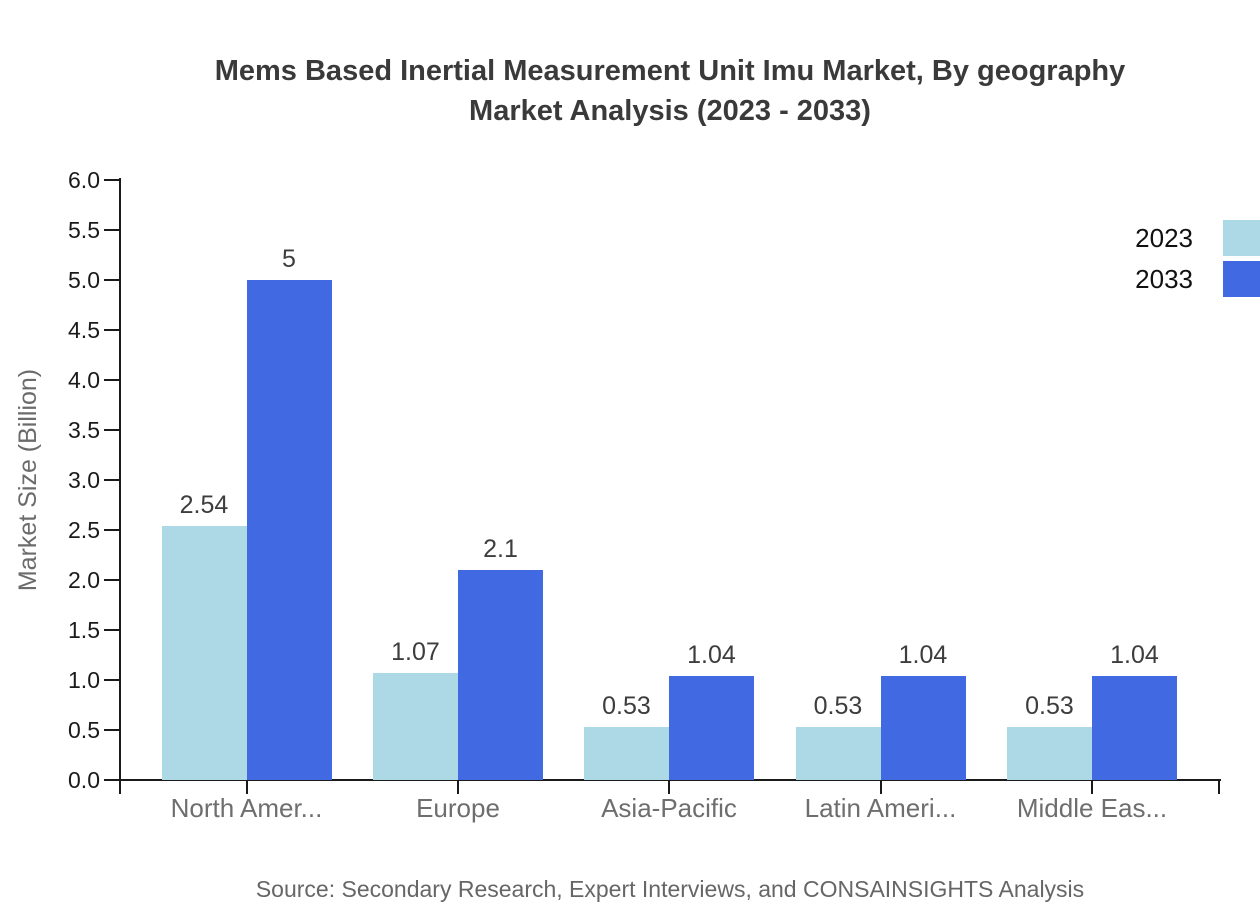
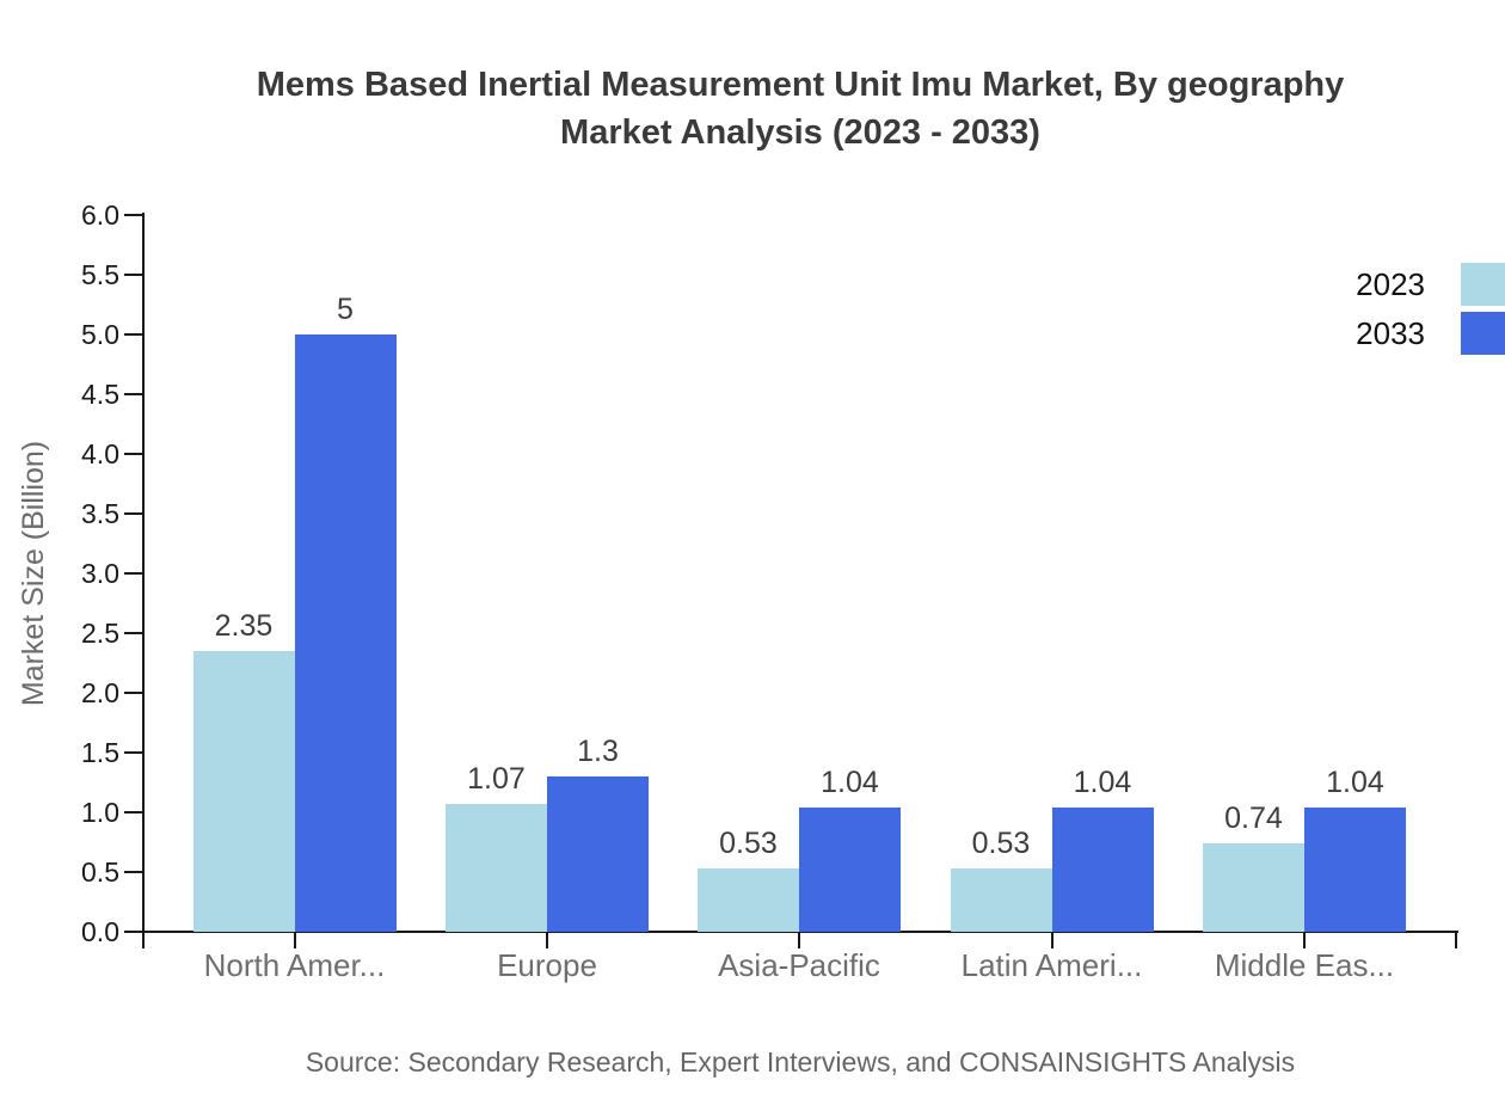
2023/North Amer...: 2.54 -> 2.35
2033/Europe: 2.1 -> 1.3
2023/Middle Eas...: 0.53 -> 0.74
